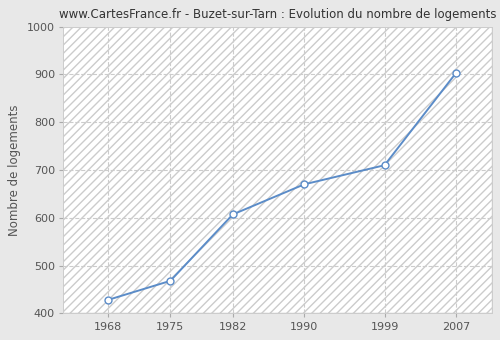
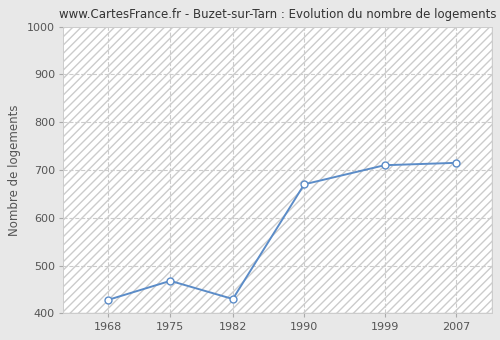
1982: 607 -> 430
2007: 903 -> 715
